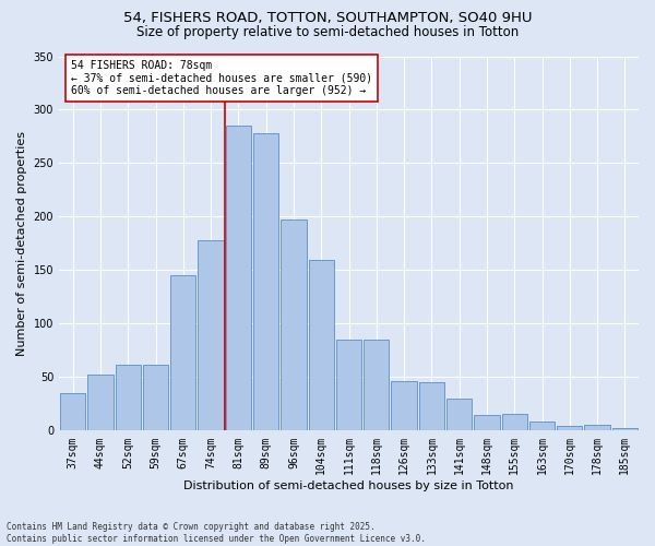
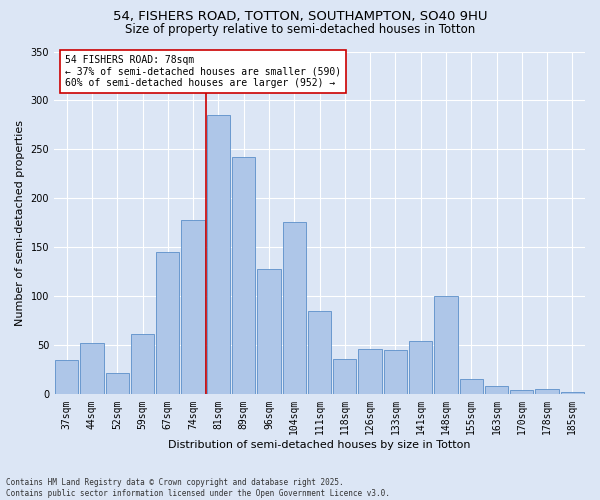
52sqm: 62 -> 22
89sqm: 278 -> 242
96sqm: 197 -> 128
104sqm: 160 -> 176
118sqm: 85 -> 36
141sqm: 30 -> 54
148sqm: 15 -> 100
